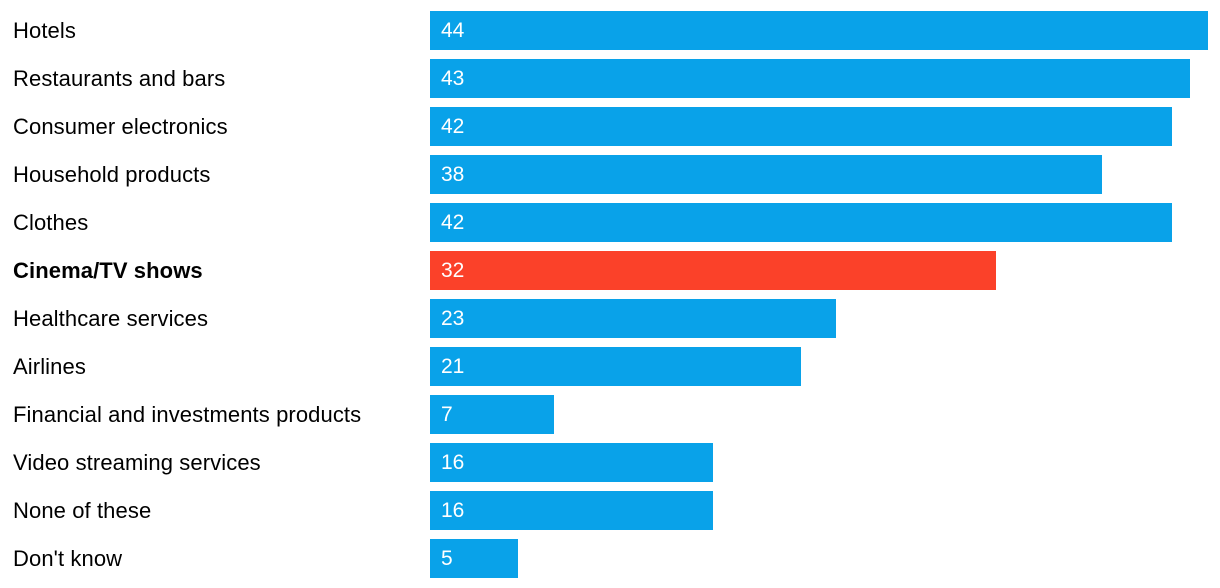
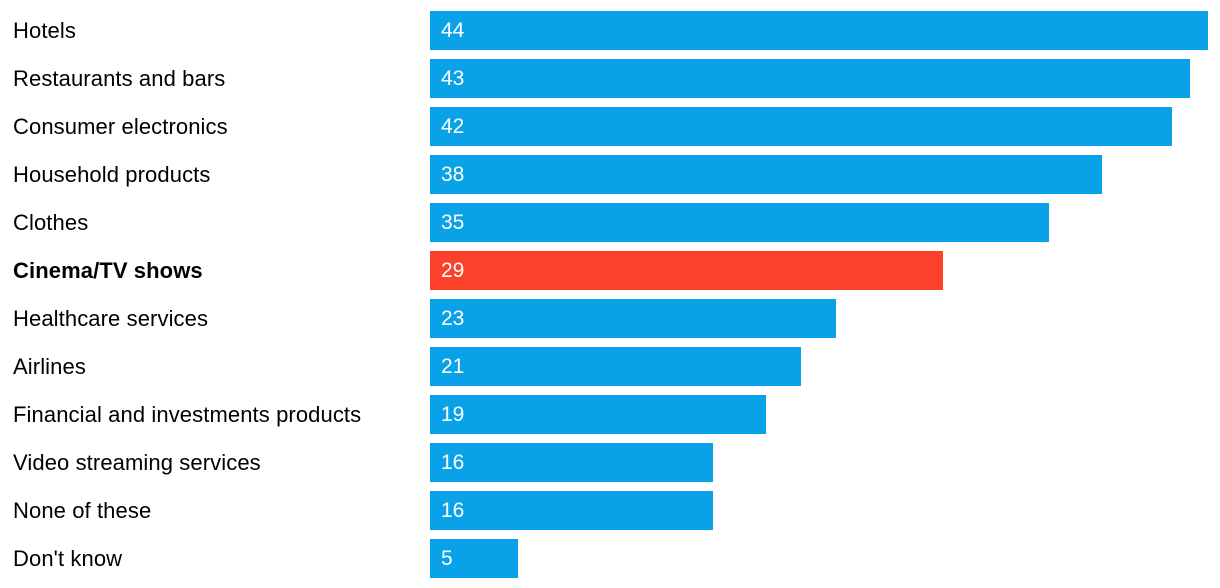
Clothes: 42 -> 35
Cinema/TV shows: 32 -> 29
Financial and investments products: 7 -> 19
